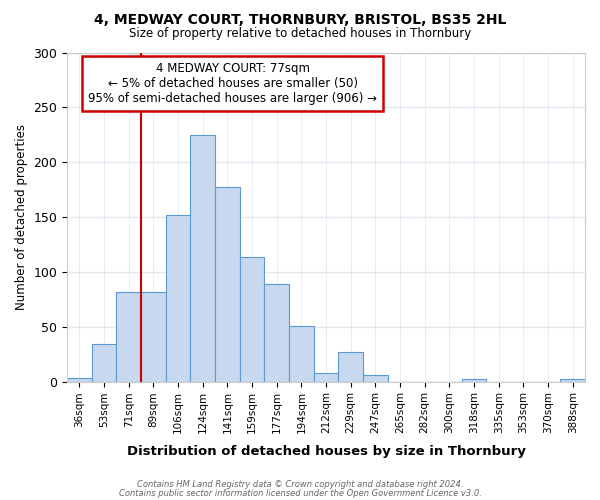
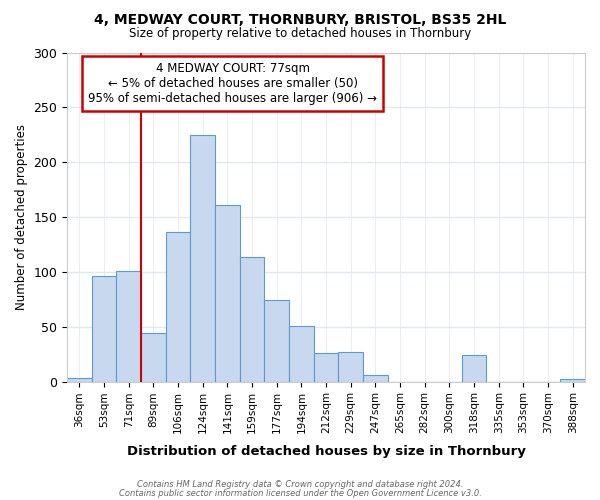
53sqm: 34 -> 96
71sqm: 82 -> 101
89sqm: 82 -> 44
106sqm: 152 -> 136
141sqm: 177 -> 161
177sqm: 89 -> 74
212sqm: 8 -> 26
318sqm: 2 -> 24
